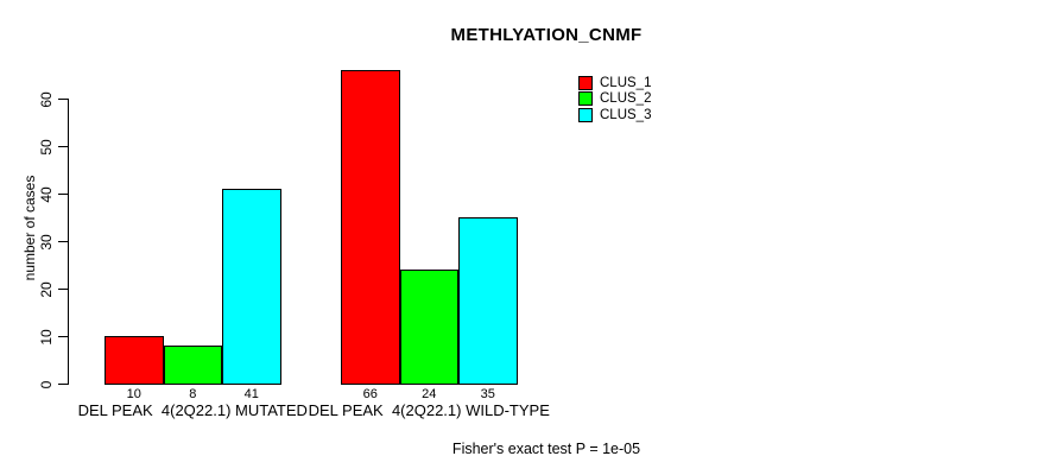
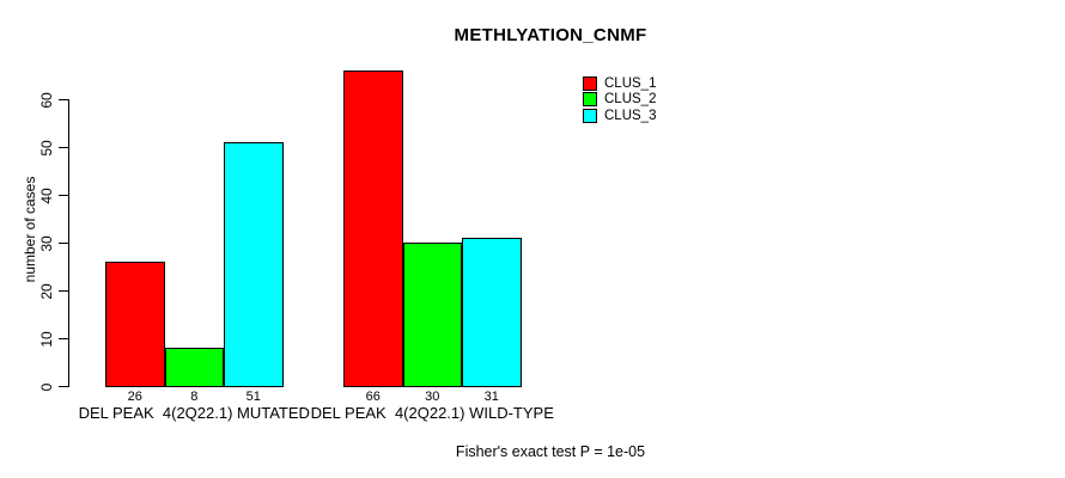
CLUS_1/DEL PEAK 4(2Q22.1) MUTATED: 10 -> 26
CLUS_3/DEL PEAK 4(2Q22.1) MUTATED: 41 -> 51
CLUS_2/DEL PEAK 4(2Q22.1) WILD-TYPE: 24 -> 30
CLUS_3/DEL PEAK 4(2Q22.1) WILD-TYPE: 35 -> 31
